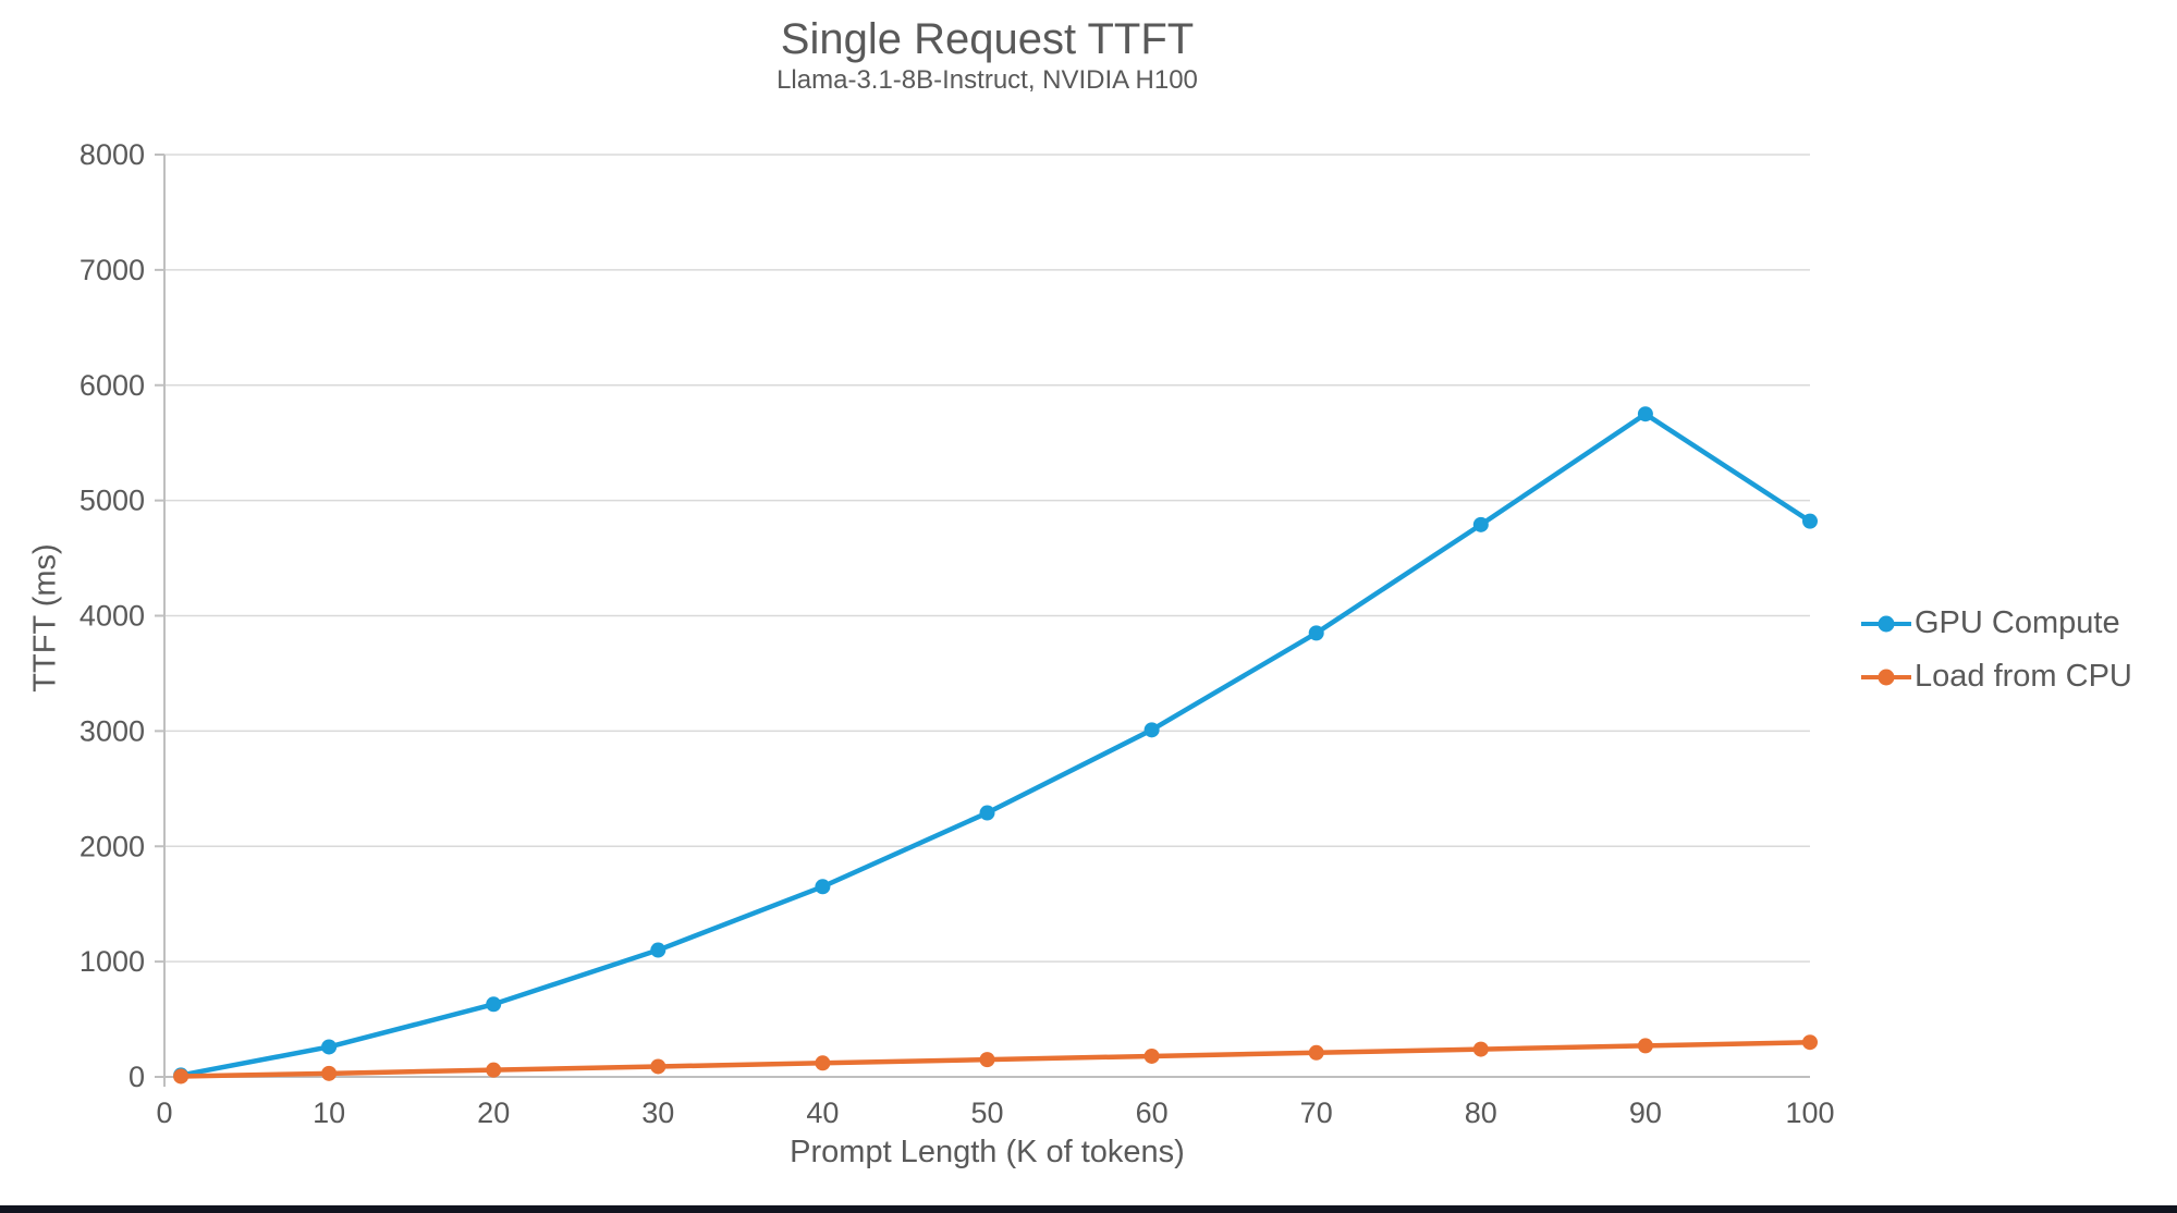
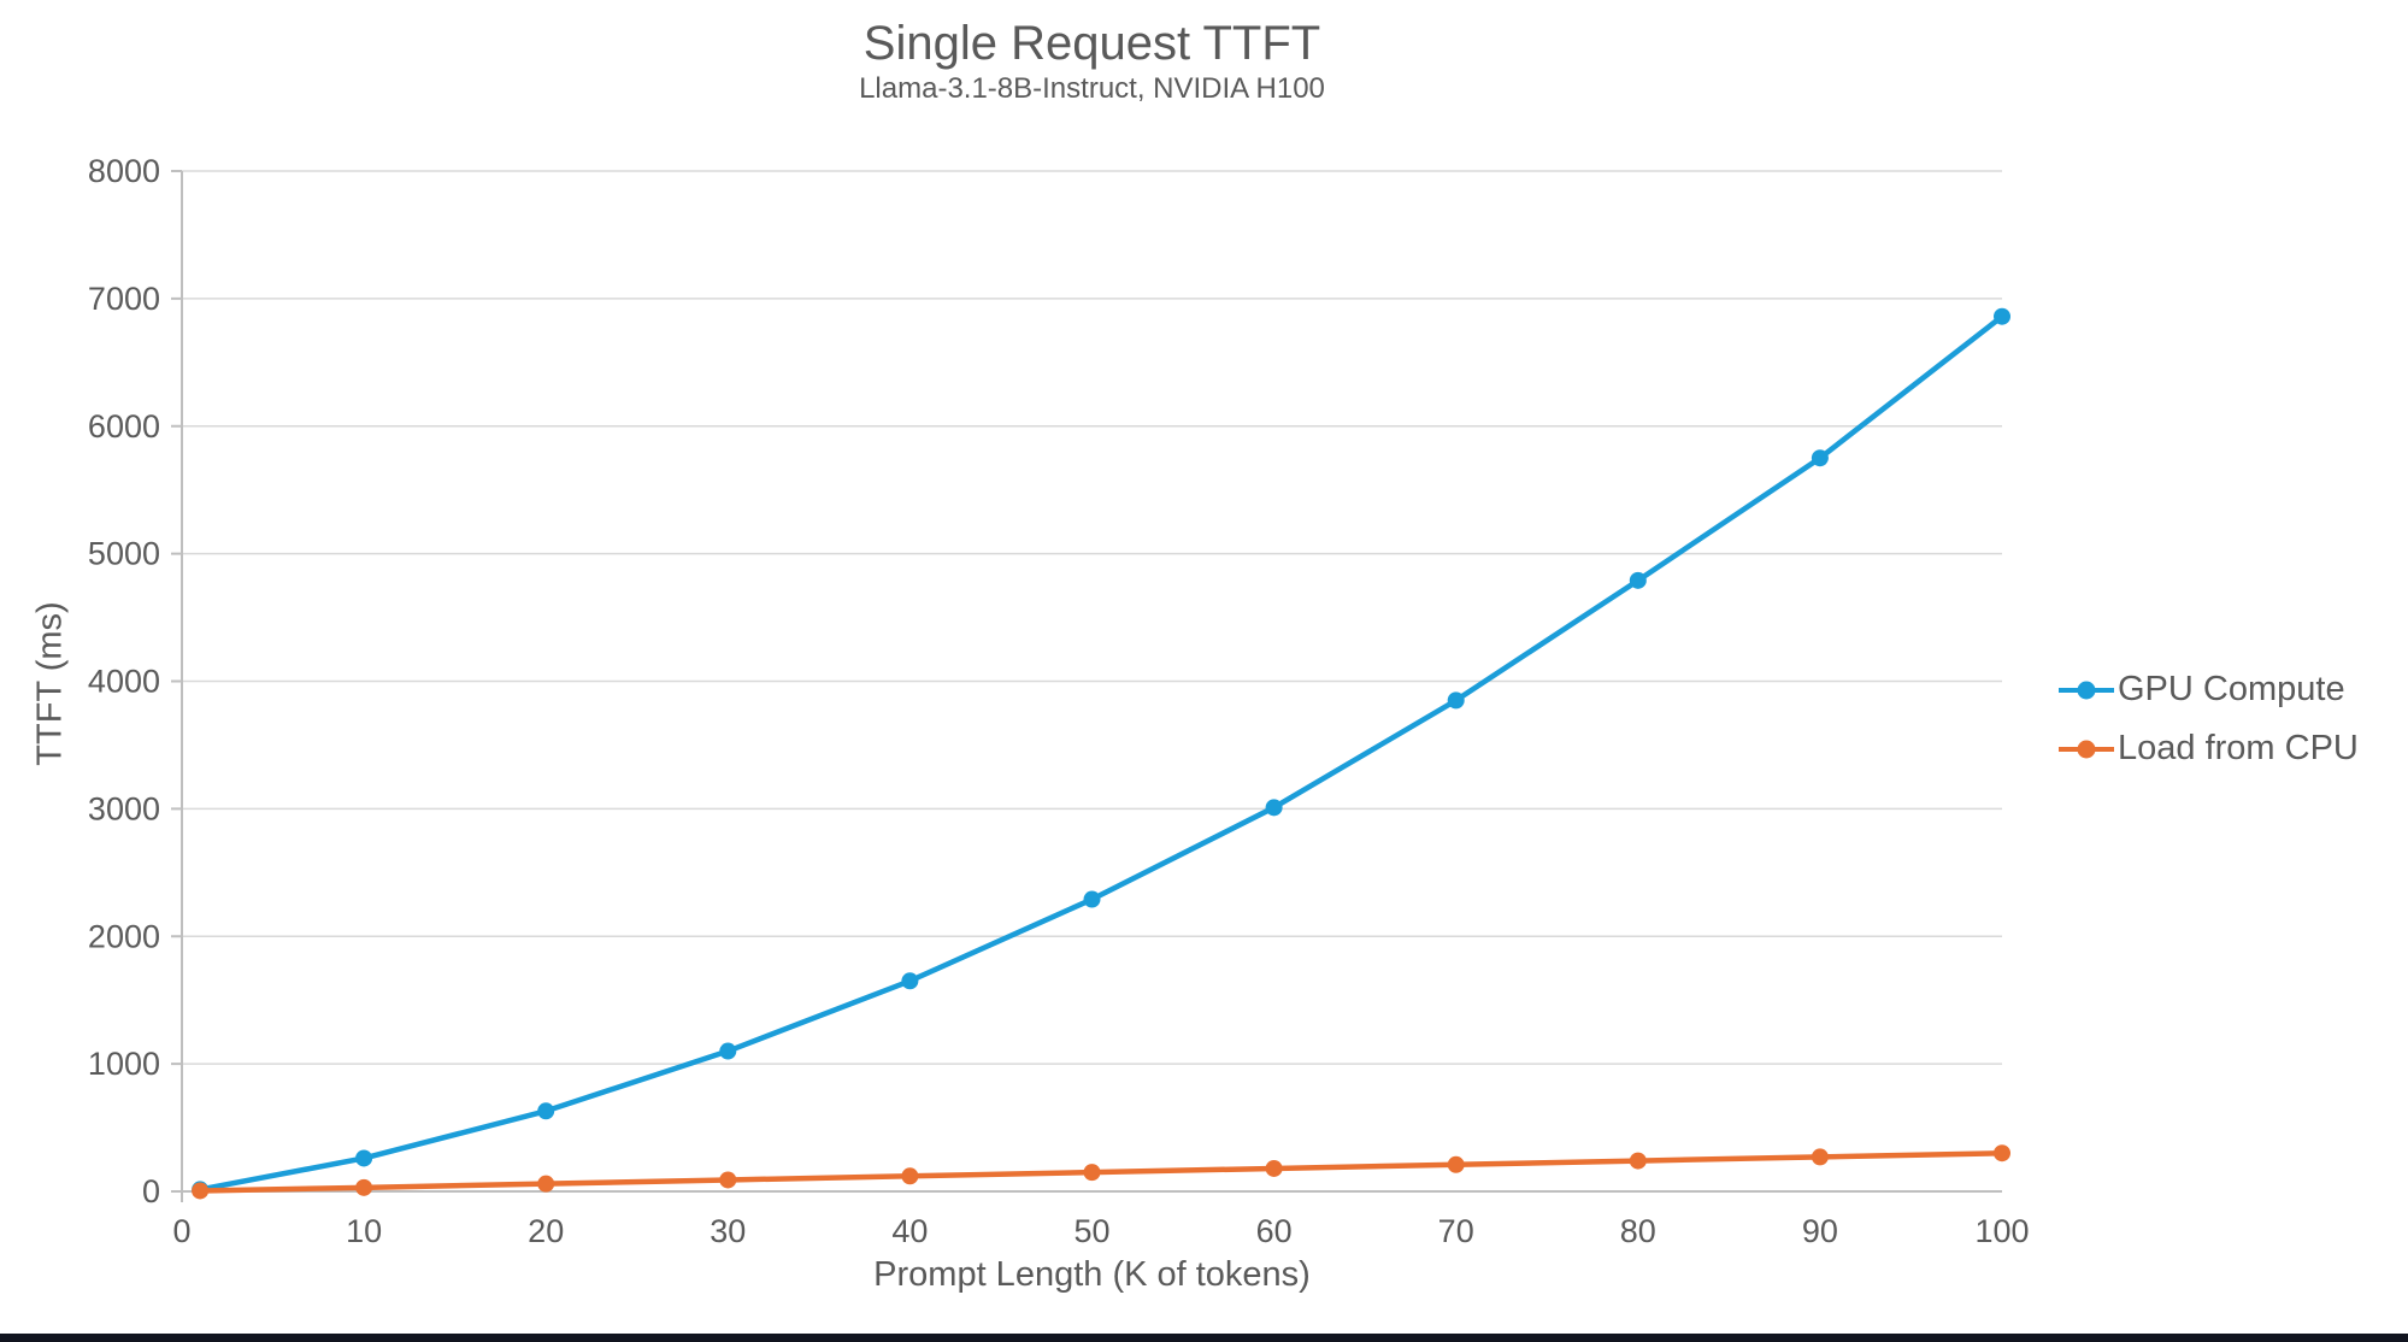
GPU Compute/100: 4820 -> 6860
